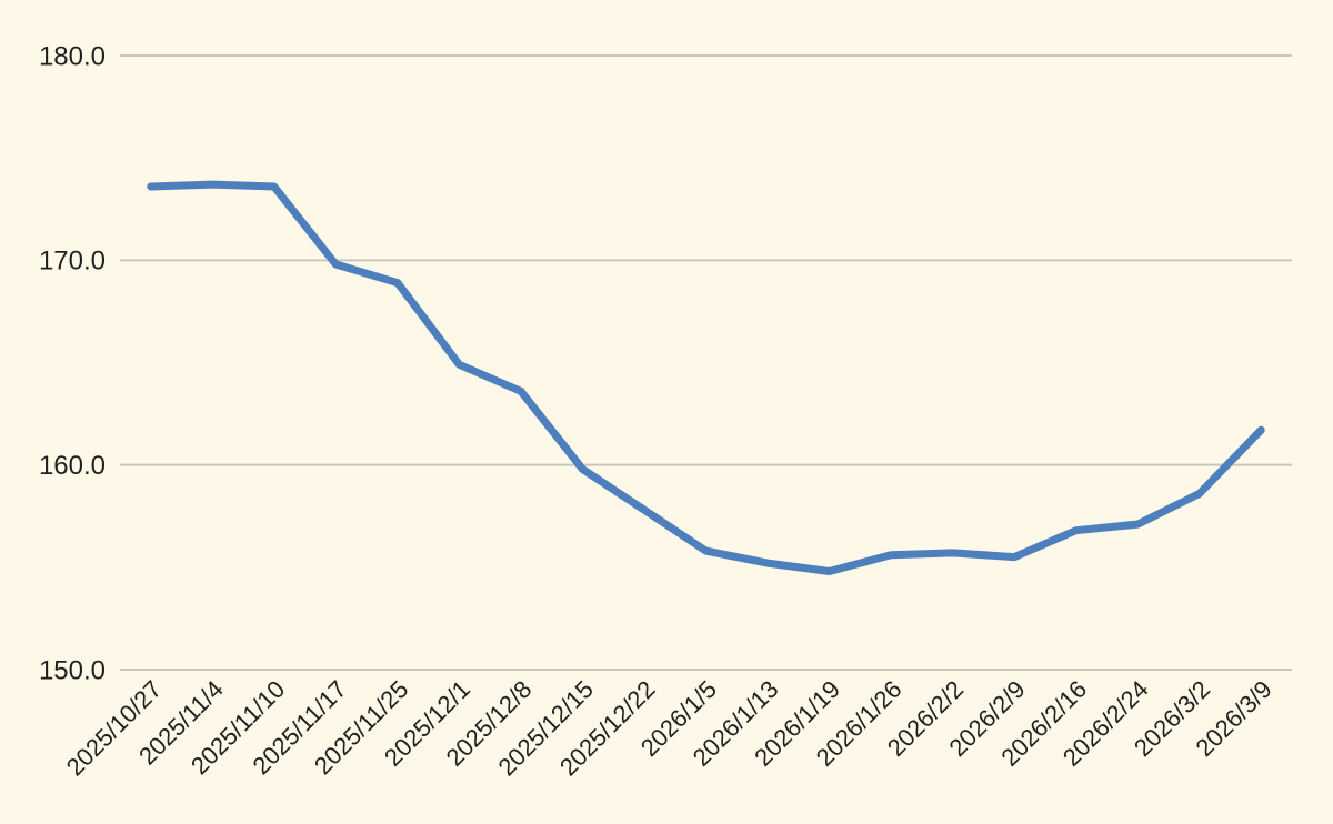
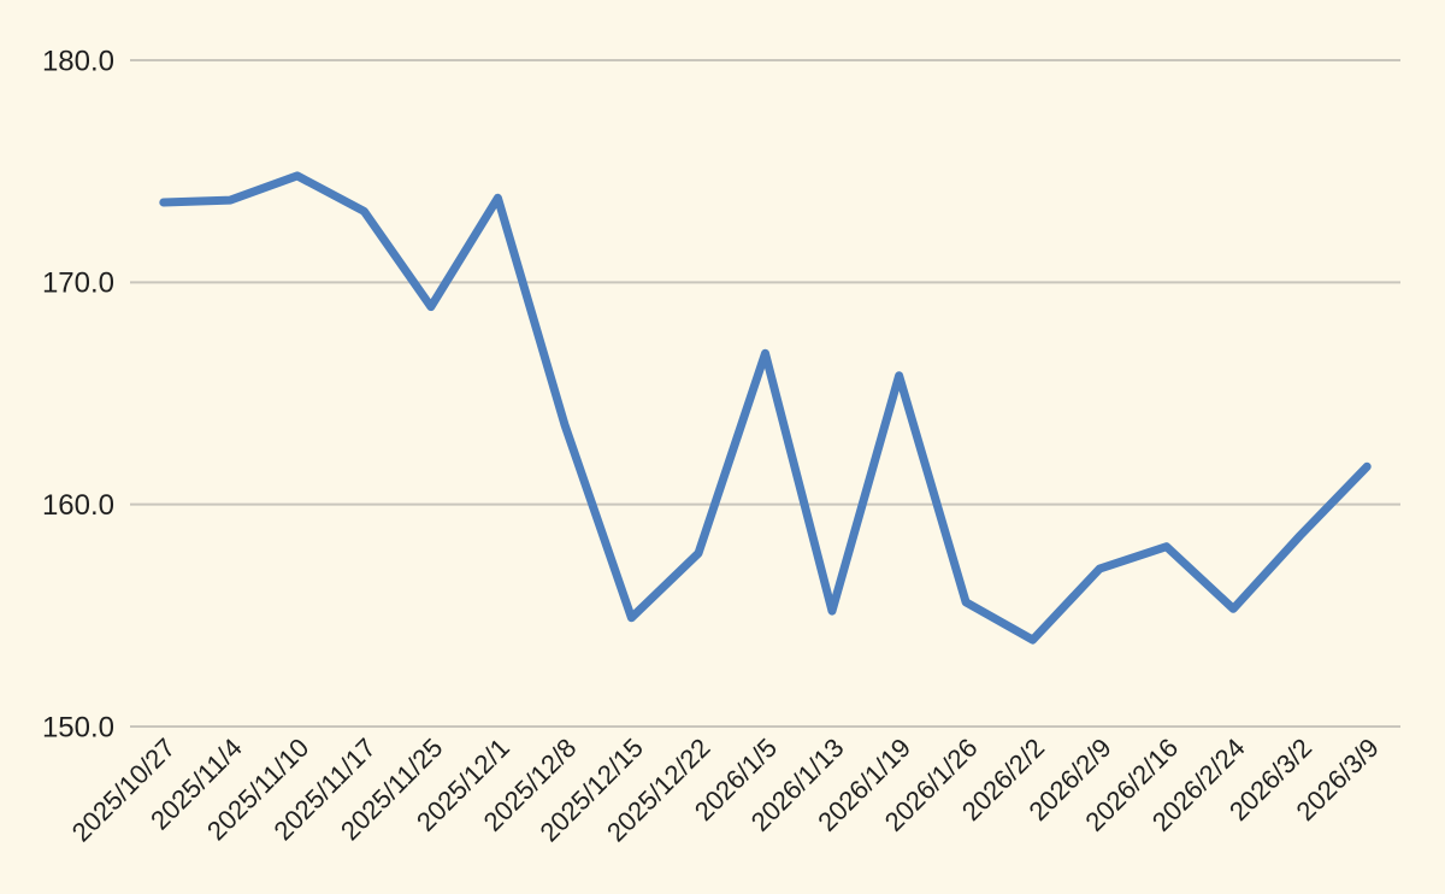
2025/11/10: 173.6 -> 174.8
2025/11/17: 169.8 -> 173.2
2025/12/1: 164.9 -> 173.8
2025/12/15: 159.8 -> 154.9
2026/1/5: 155.8 -> 166.8
2026/1/19: 154.8 -> 165.8
2026/2/2: 155.7 -> 153.9
2026/2/9: 155.5 -> 157.1
2026/2/16: 156.8 -> 158.1
2026/2/24: 157.1 -> 155.3
